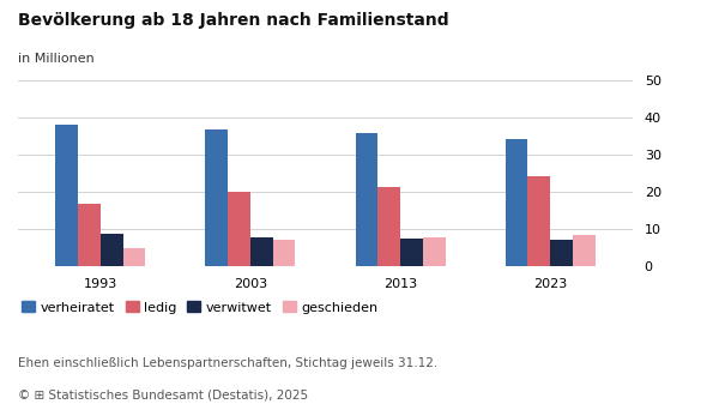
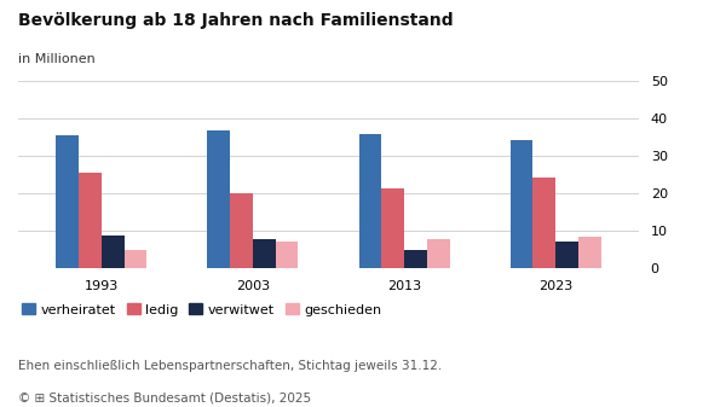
verheiratet/1993: 38.2 -> 35.5
ledig/1993: 17.0 -> 25.5
verwitwet/2013: 7.7 -> 5.0
